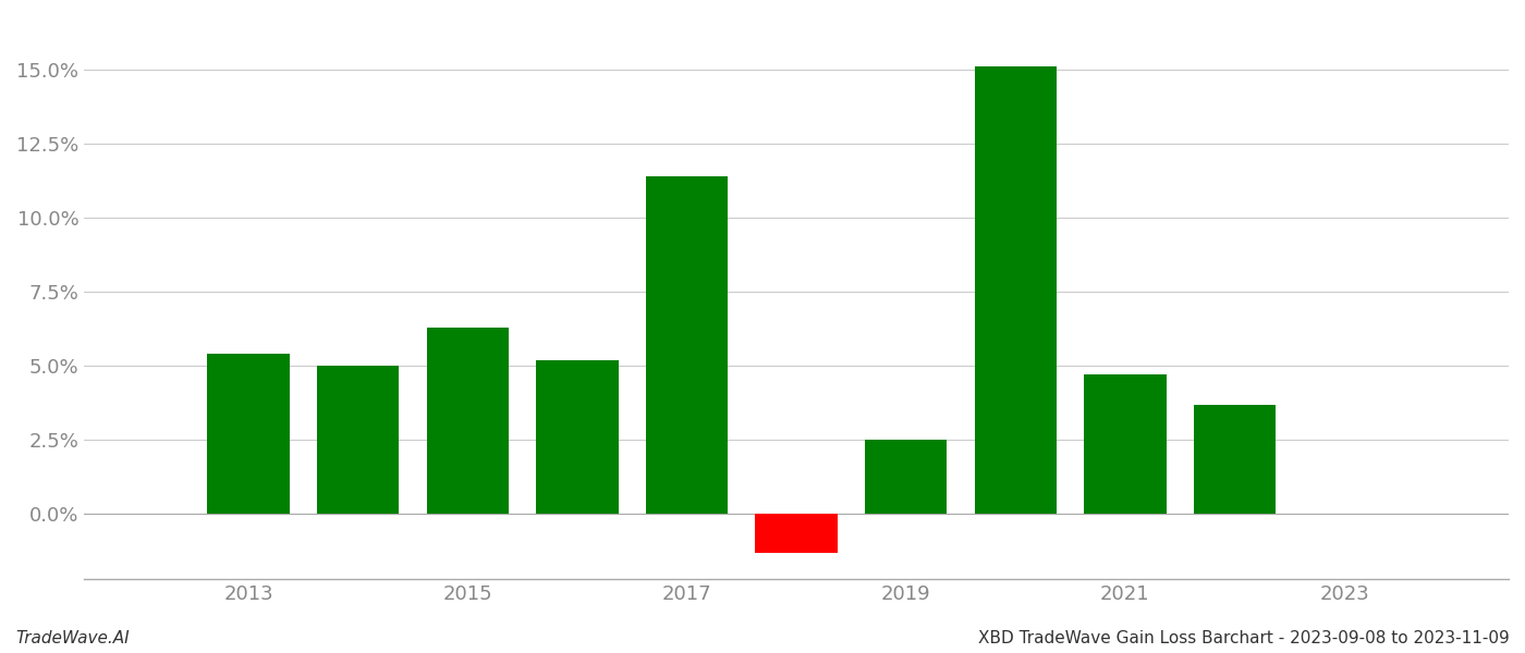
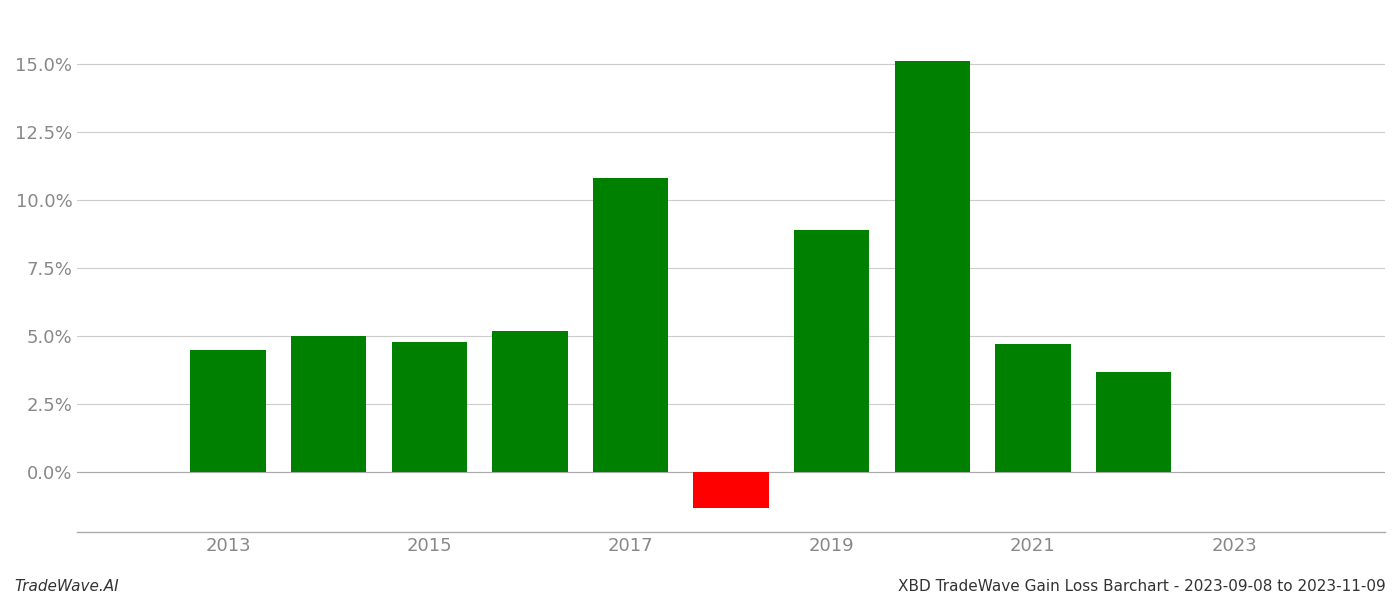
2013: 5.4% -> 4.5%
2015: 6.3% -> 4.8%
2017: 11.4% -> 10.8%
2019: 2.5% -> 8.9%
